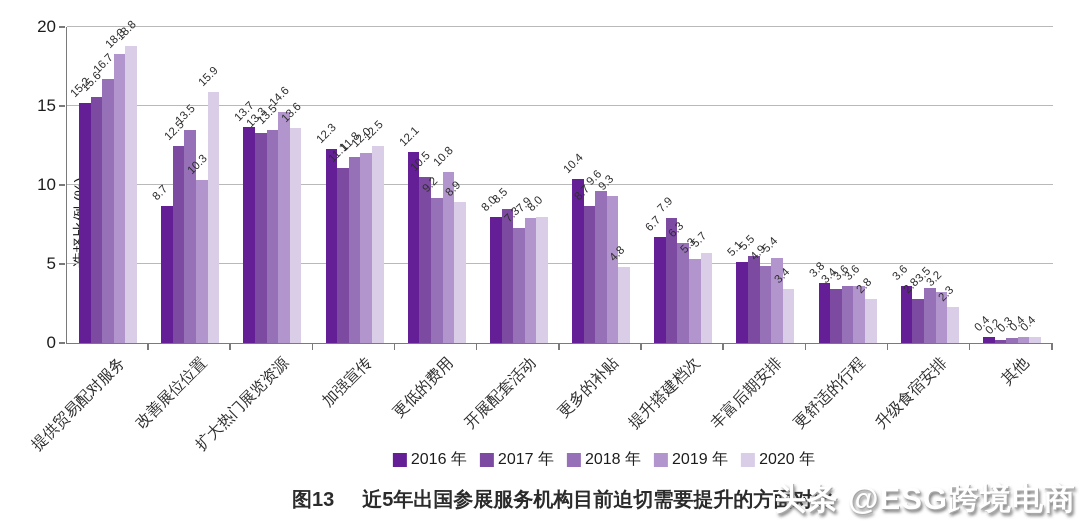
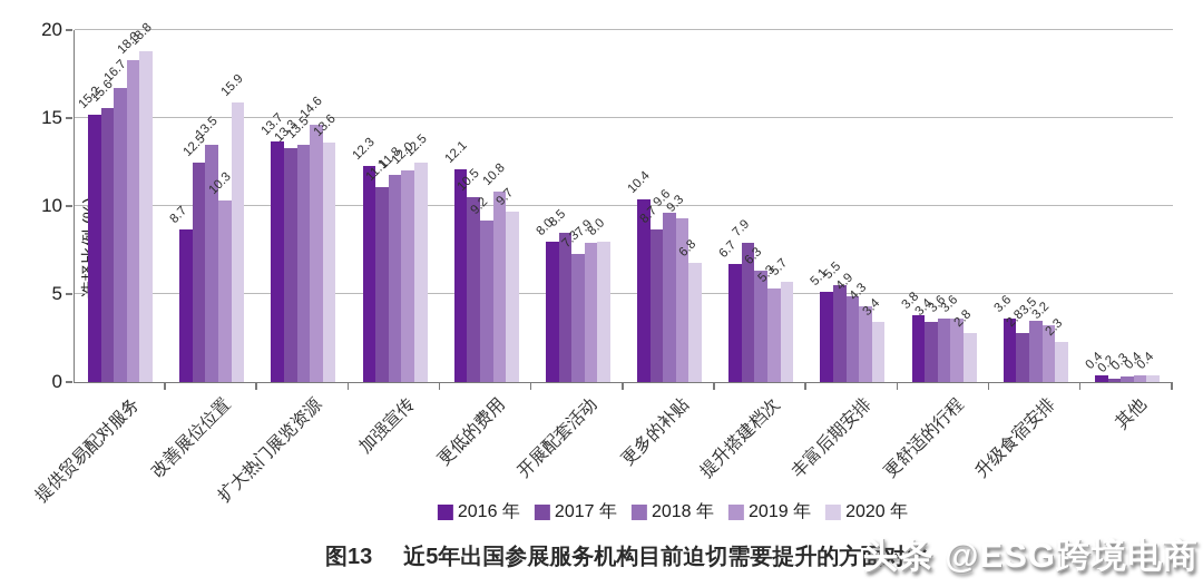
2020 年/更低的费用: 8.9 -> 9.7
2020 年/更多的补贴: 4.8 -> 6.8
2019 年/丰富后期安排: 5.4 -> 4.3
